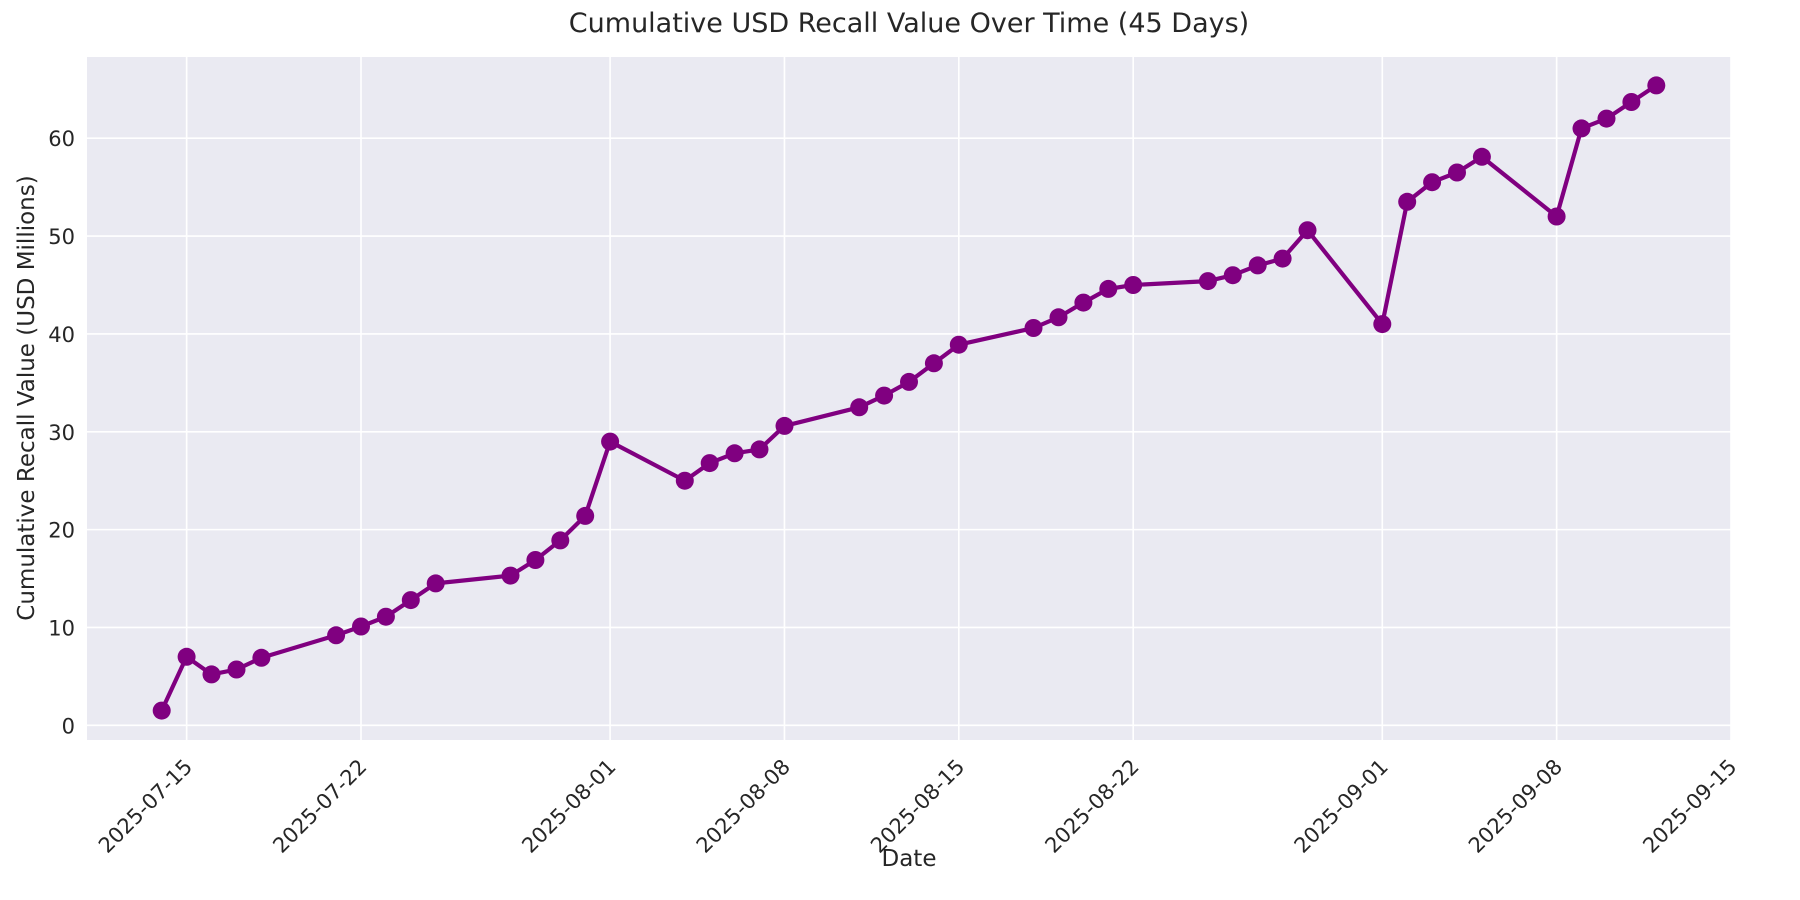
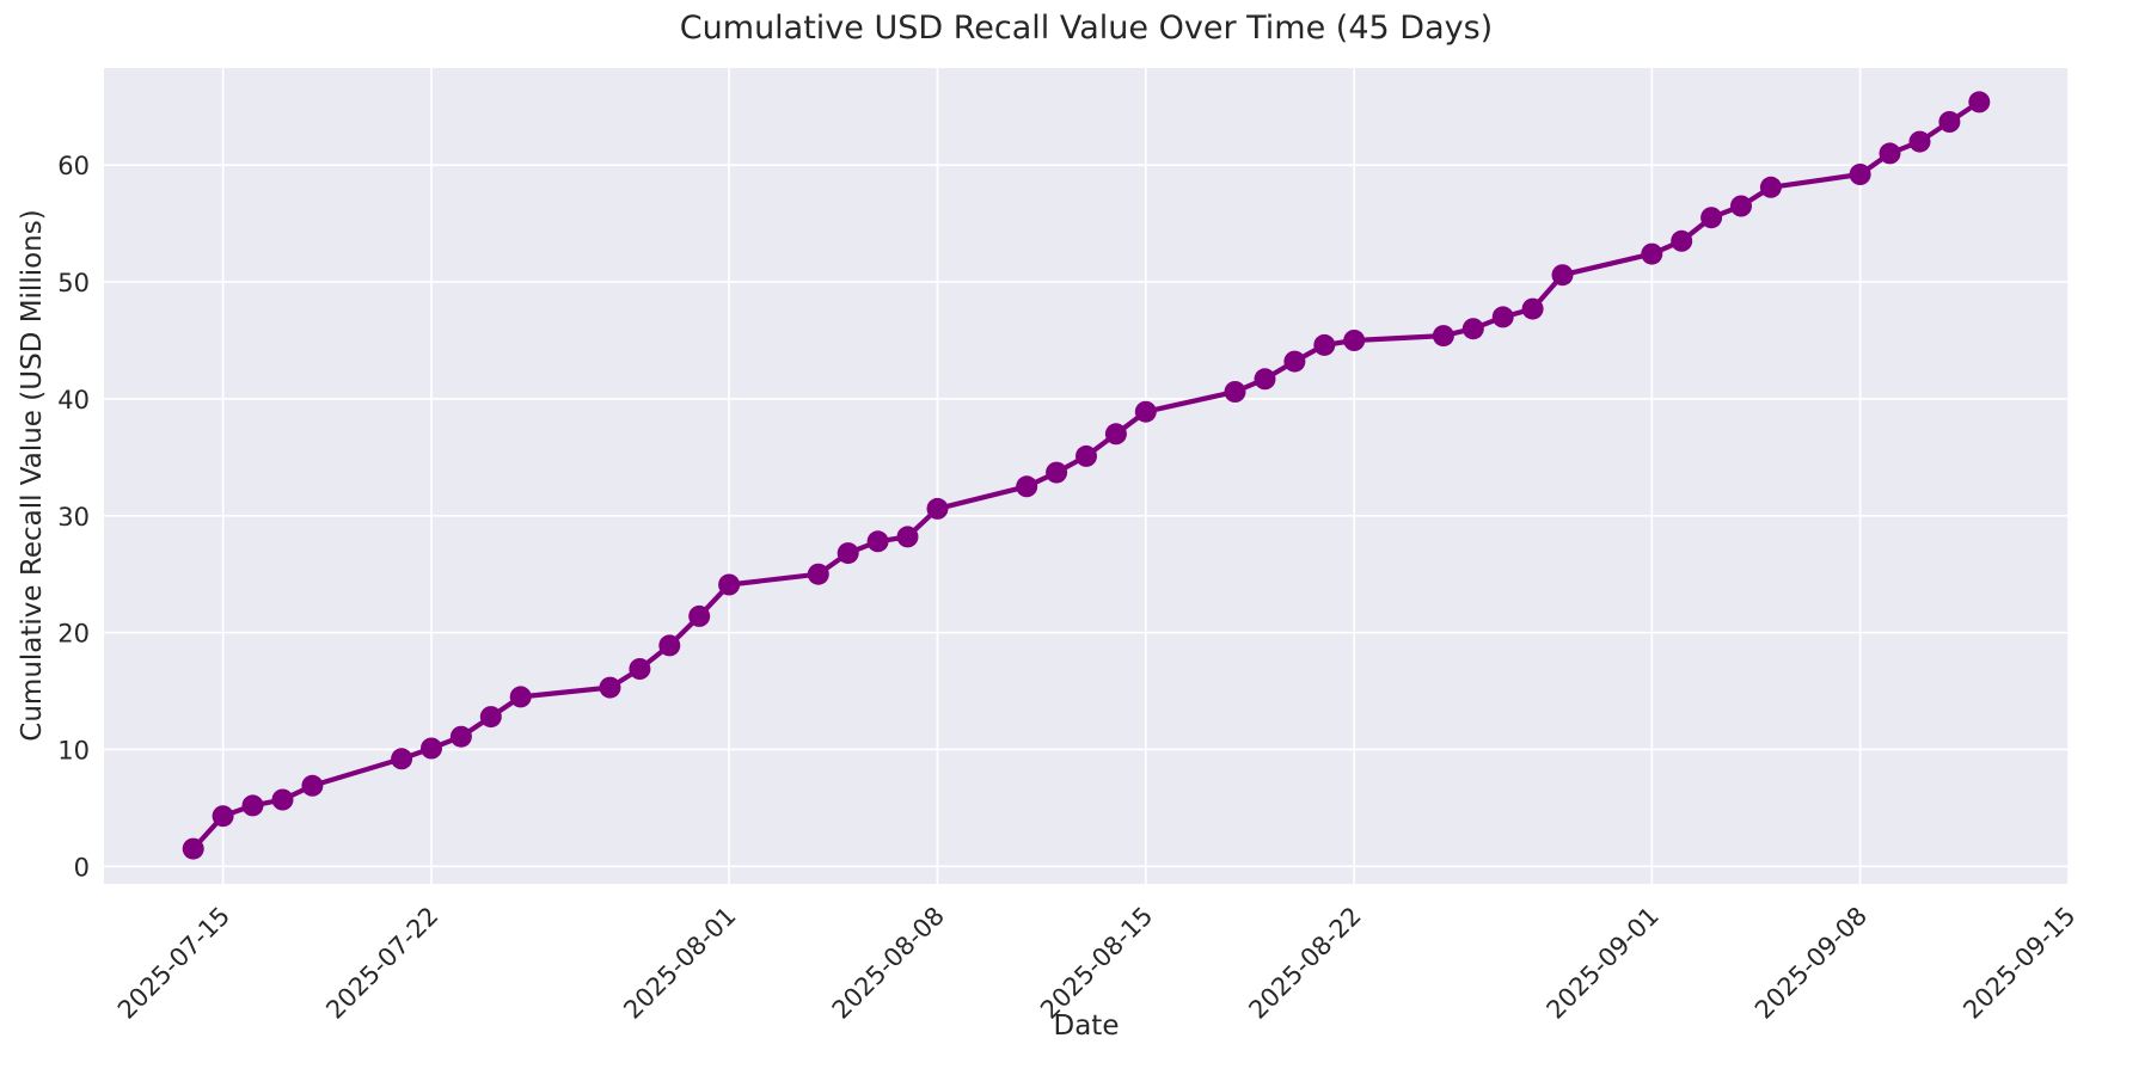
2025-07-15: 7 -> 4
2025-08-01: 29 -> 24
2025-09-01: 41 -> 52
2025-09-08: 52 -> 59
